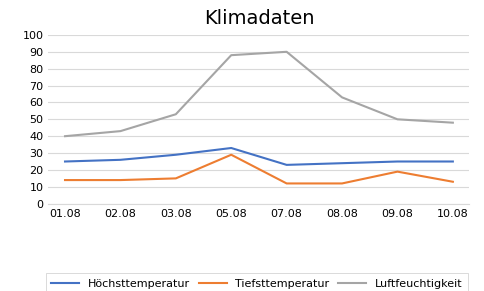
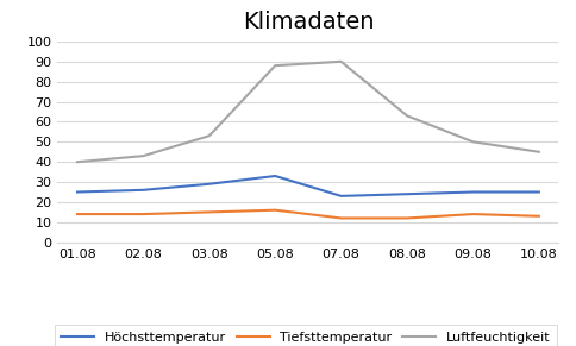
Tiefsttemperatur/05.08: 29 -> 16
Tiefsttemperatur/09.08: 19 -> 14
Luftfeuchtigkeit/10.08: 48 -> 45
